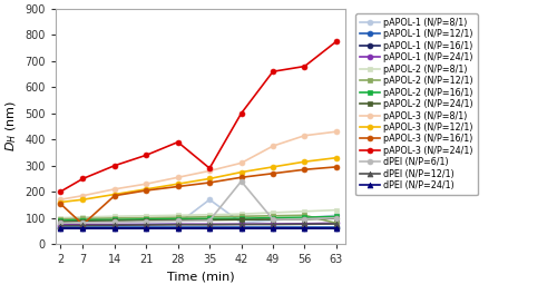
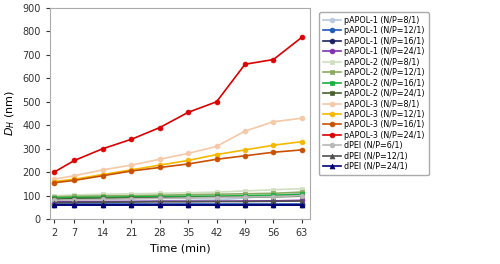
pAPOL-3 (N/P=16/1)/7: 75 -> 165
pAPOL-1 (N/P=8/1)/35: 170 -> 80
pAPOL-3 (N/P=24/1)/35: 290 -> 455
dPEI (N/P=6/1)/42: 240 -> 92
pAPOL-2 (N/P=12/1)/63: 80 -> 115
